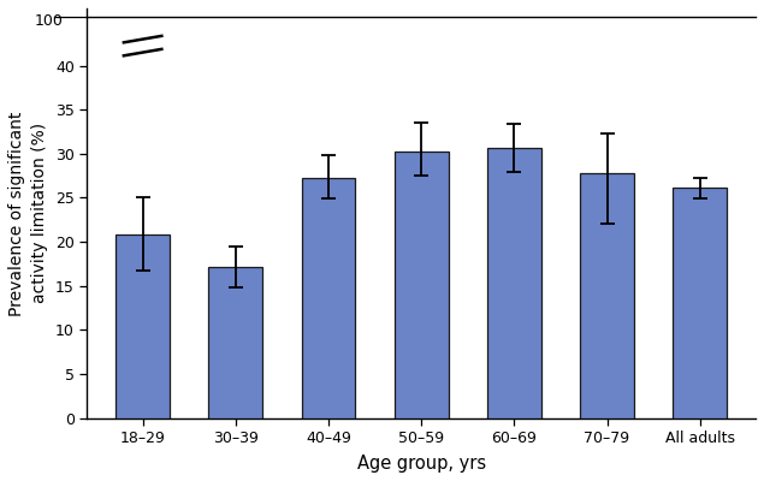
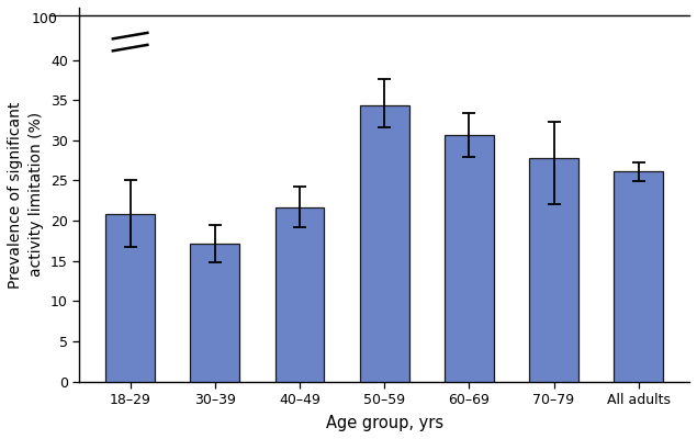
40–49: 27.3 -> 21.6
50–59: 30.3 -> 34.4
